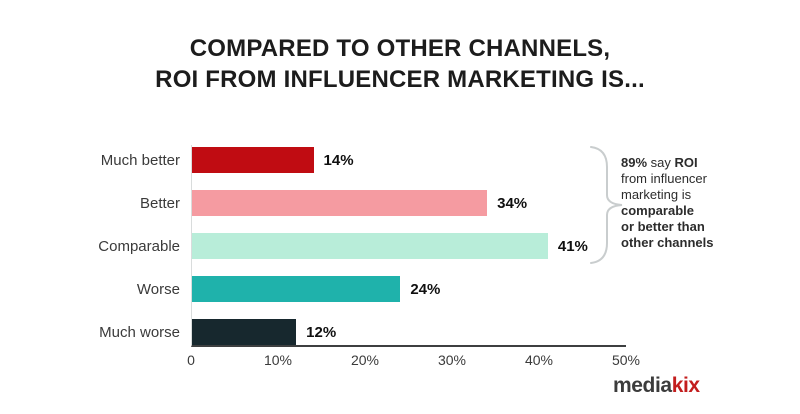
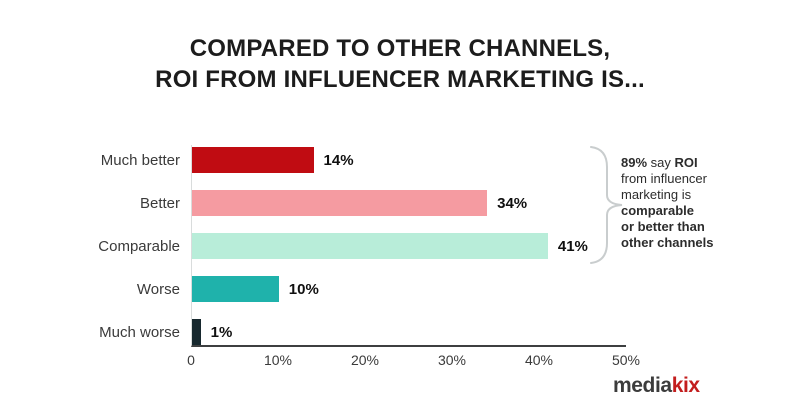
Worse: 24% -> 10%
Much worse: 12% -> 1%
